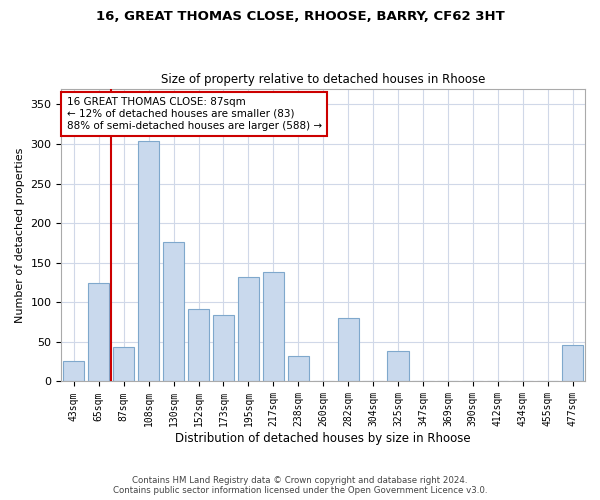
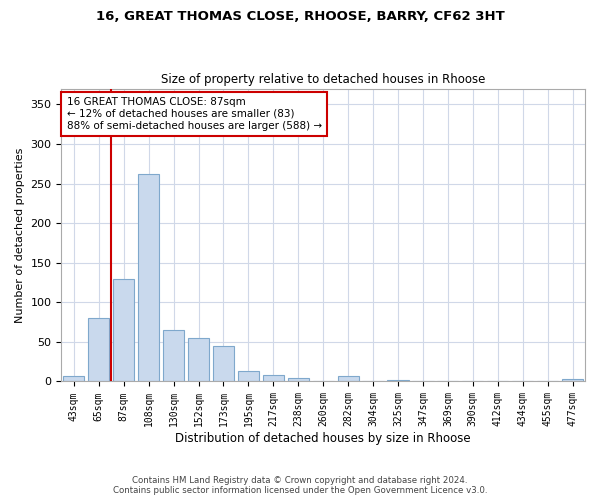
43sqm: 26 -> 7
65sqm: 124 -> 80
87sqm: 44 -> 130
108sqm: 304 -> 262
130sqm: 176 -> 65
152sqm: 92 -> 55
173sqm: 84 -> 45
195sqm: 132 -> 13
217sqm: 138 -> 8
238sqm: 32 -> 5
282sqm: 80 -> 7
325sqm: 38 -> 2
477sqm: 46 -> 3
